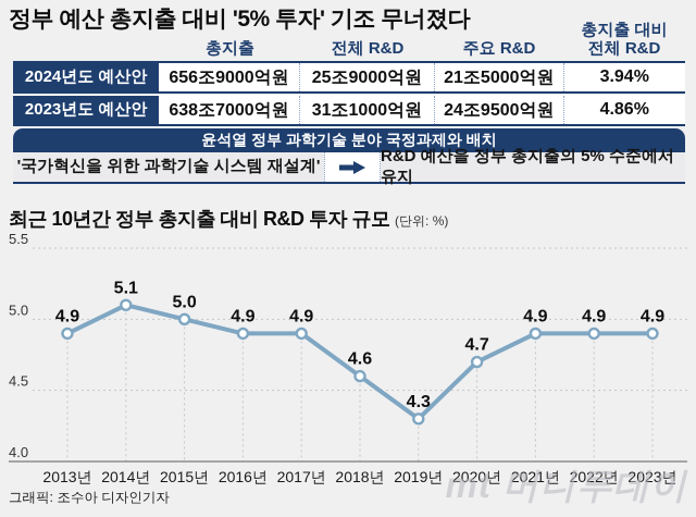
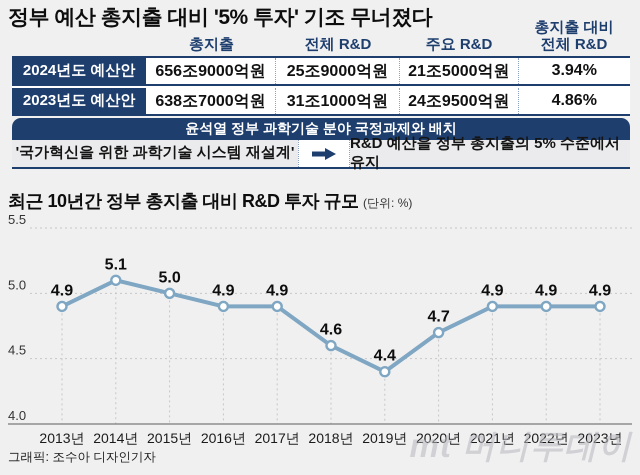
2019년: 4.3 -> 4.4
